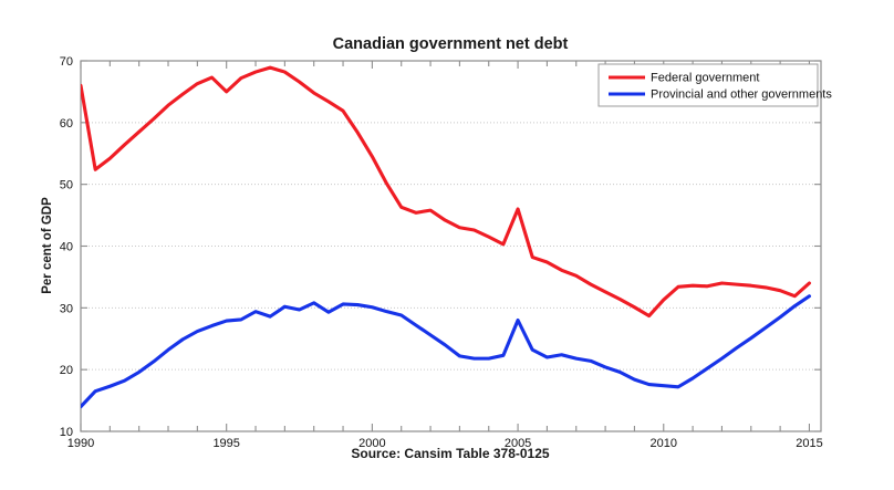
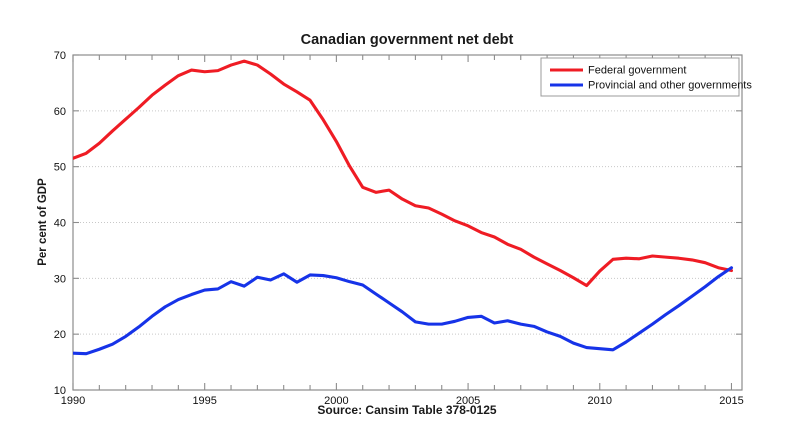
Federal government/1990: 66 -> 52
Provincial and other governments/1990: 14 -> 17
Federal government/1995: 65 -> 67
Federal government/2005: 46 -> 39
Provincial and other governments/2005: 28 -> 23
Federal government/2015: 34 -> 31
